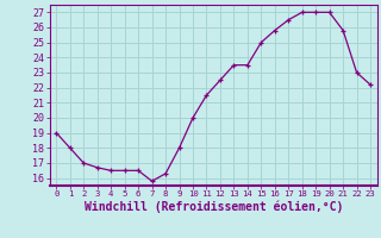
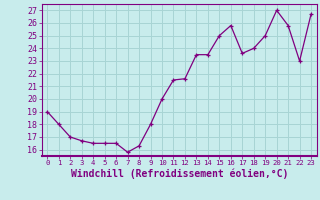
12: 22.5 -> 21.6
17: 26.5 -> 23.6
18: 27.0 -> 24.0
19: 27.0 -> 25.0
23: 22.2 -> 26.7
